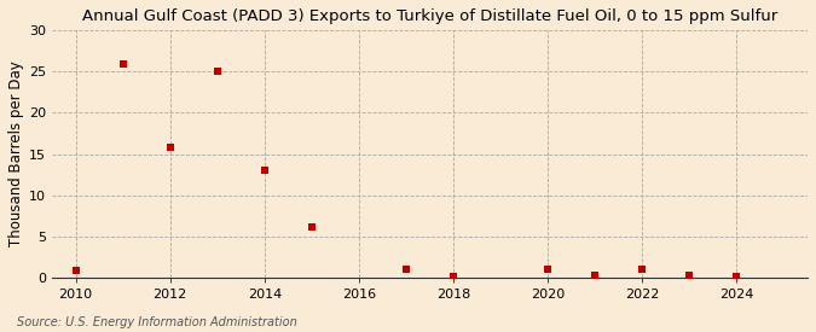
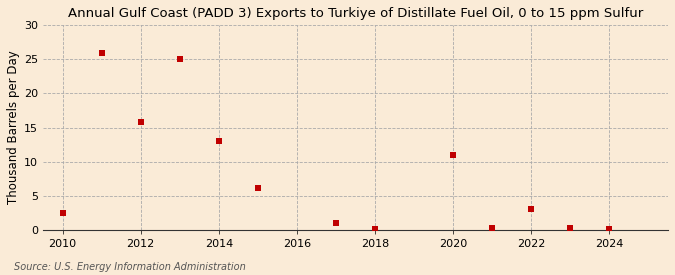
2010: 0.8 -> 2.4
2020: 1.0 -> 11.0
2022: 1.0 -> 3.0
